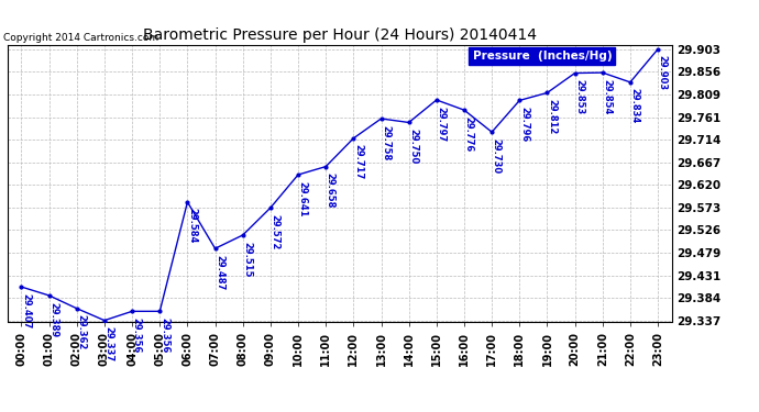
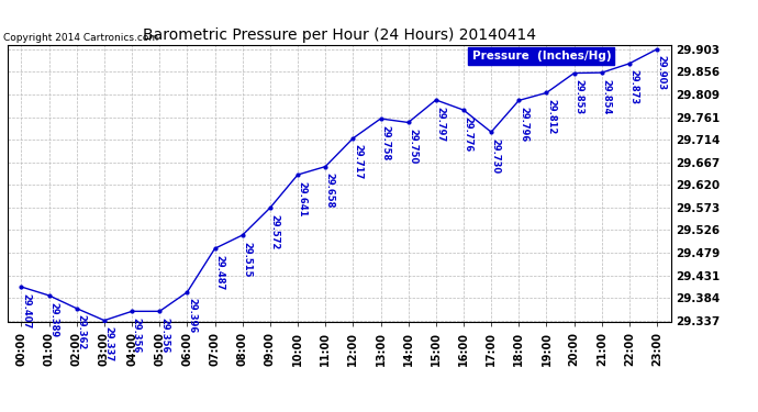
06:00: 29.584 -> 29.396
22:00: 29.834 -> 29.873
